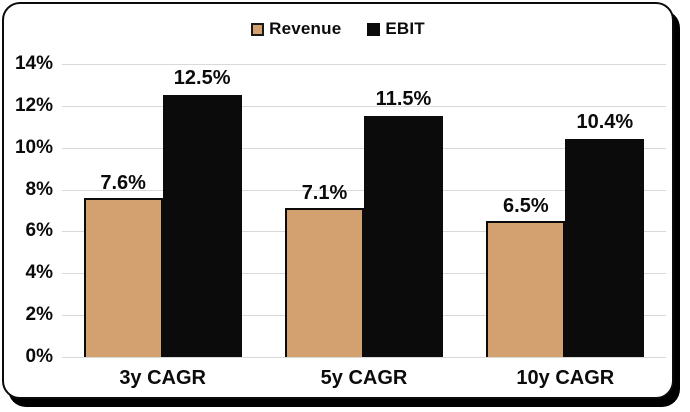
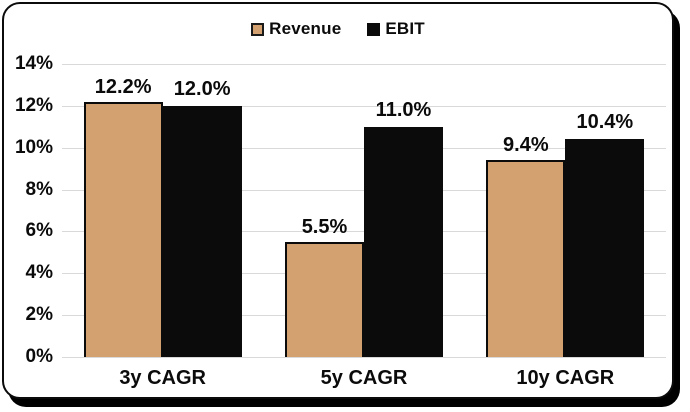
Revenue/3y CAGR: 7.6% -> 12.2%
EBIT/3y CAGR: 12.5% -> 12.0%
Revenue/5y CAGR: 7.1% -> 5.5%
EBIT/5y CAGR: 11.5% -> 11.0%
Revenue/10y CAGR: 6.5% -> 9.4%
